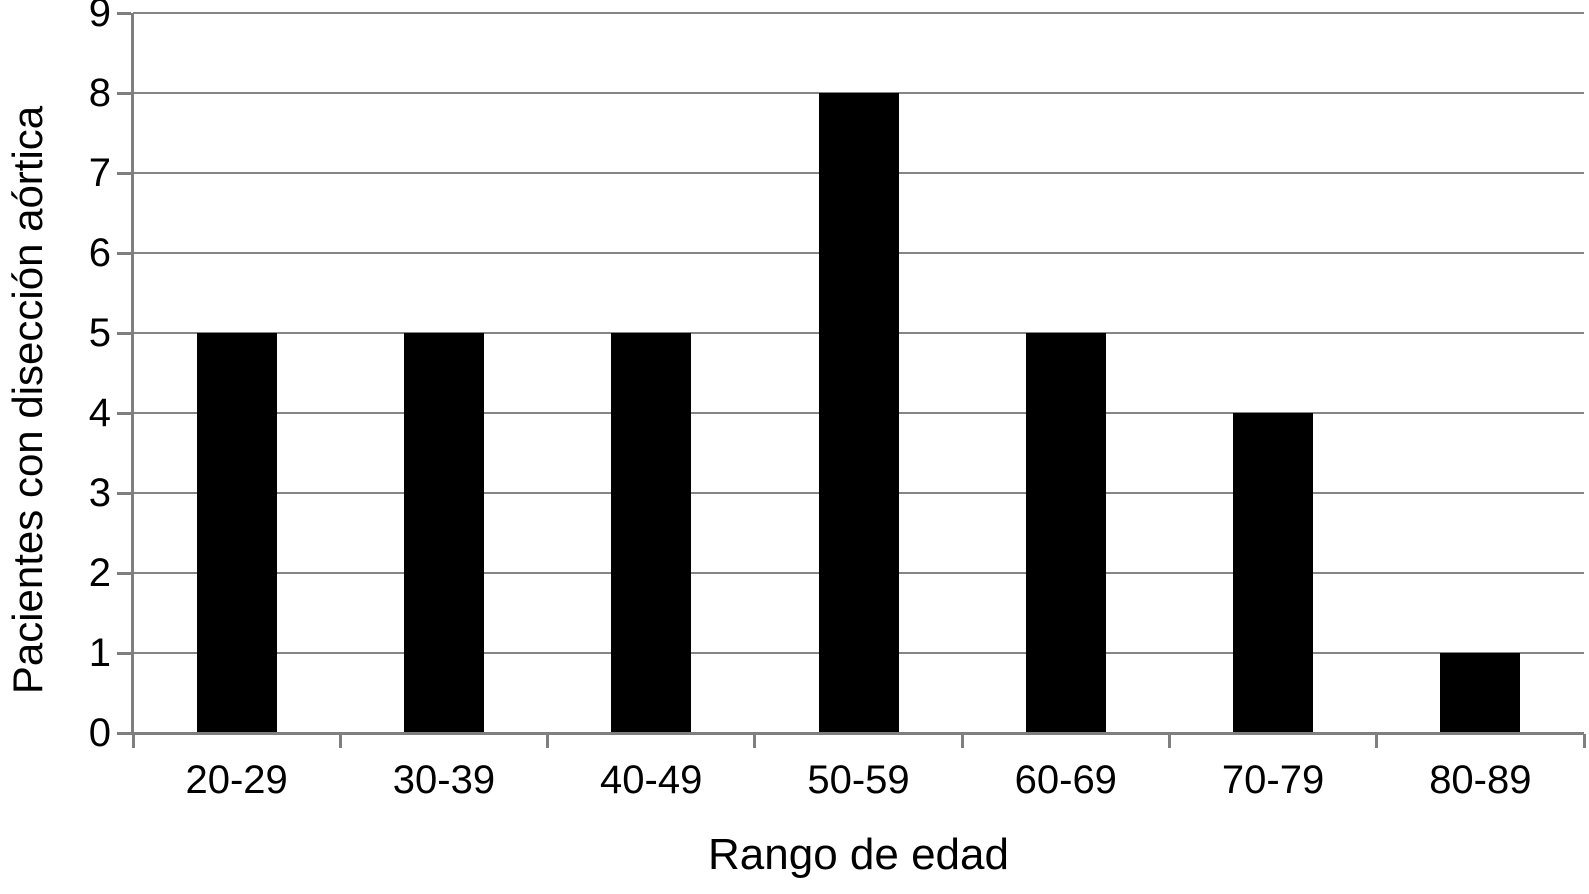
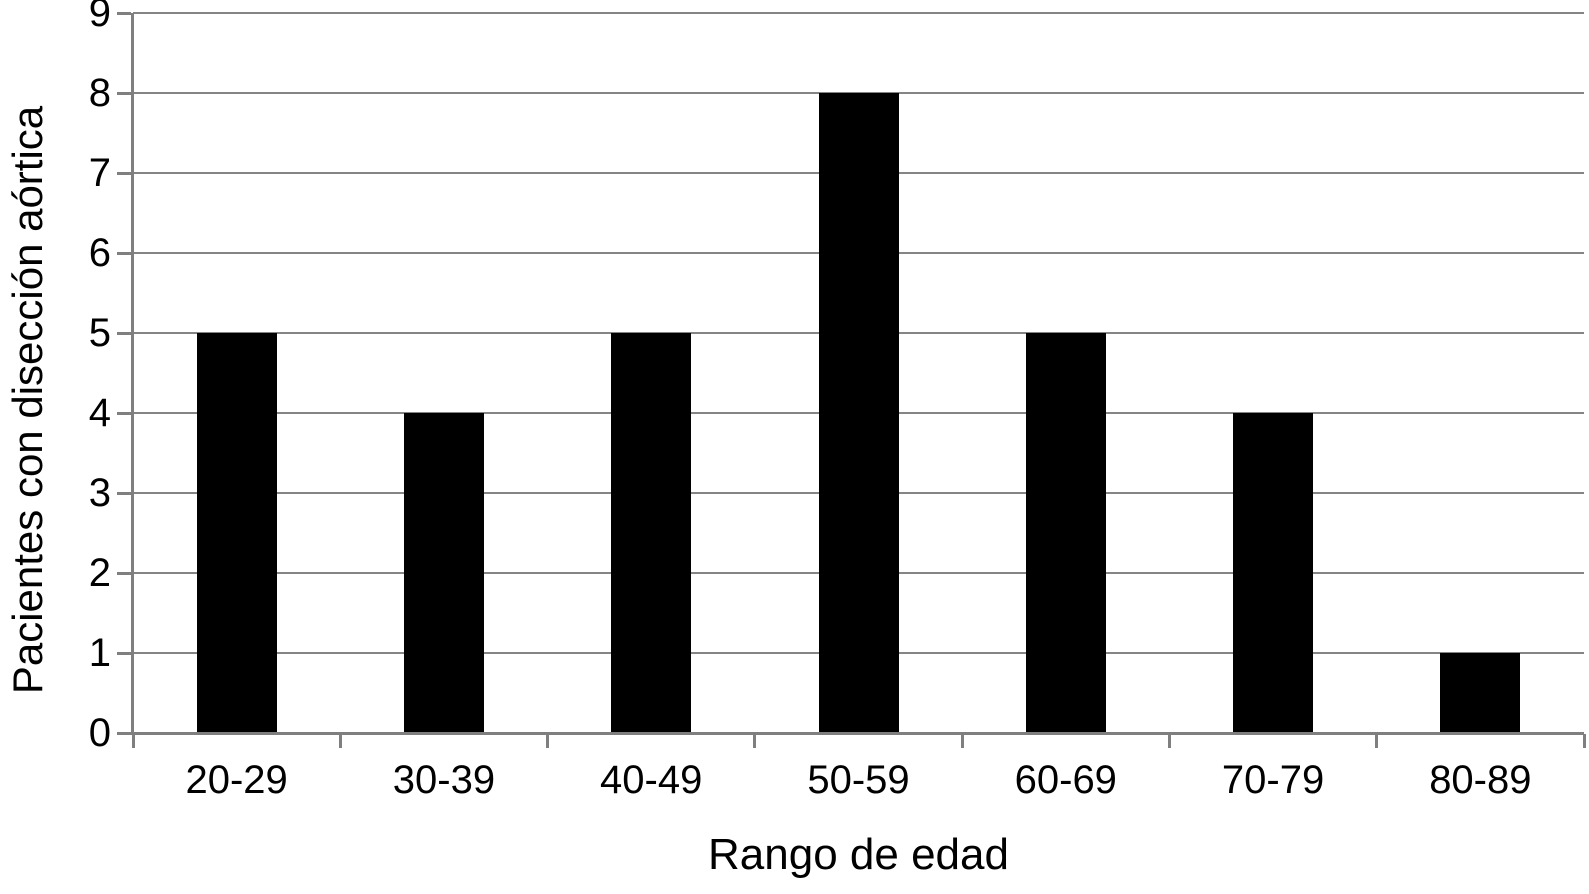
30-39: 5 -> 4
